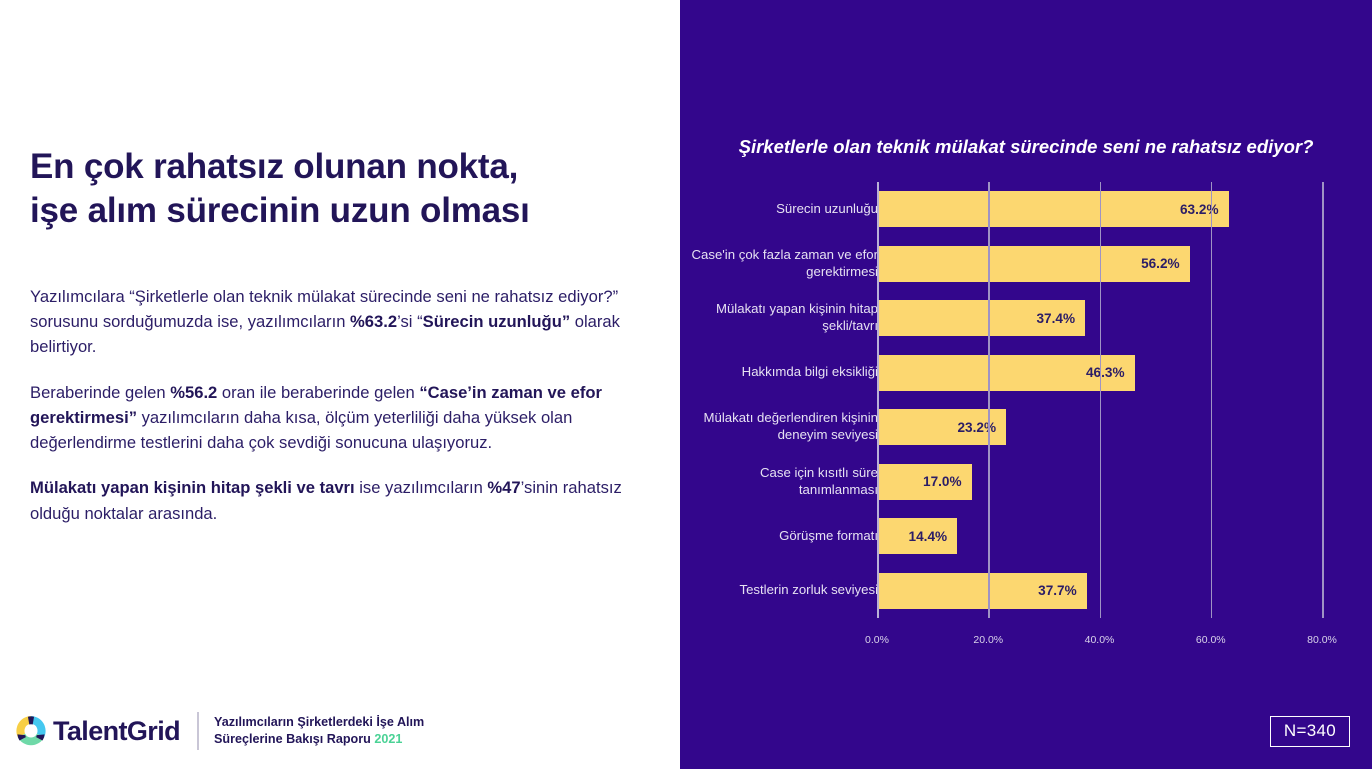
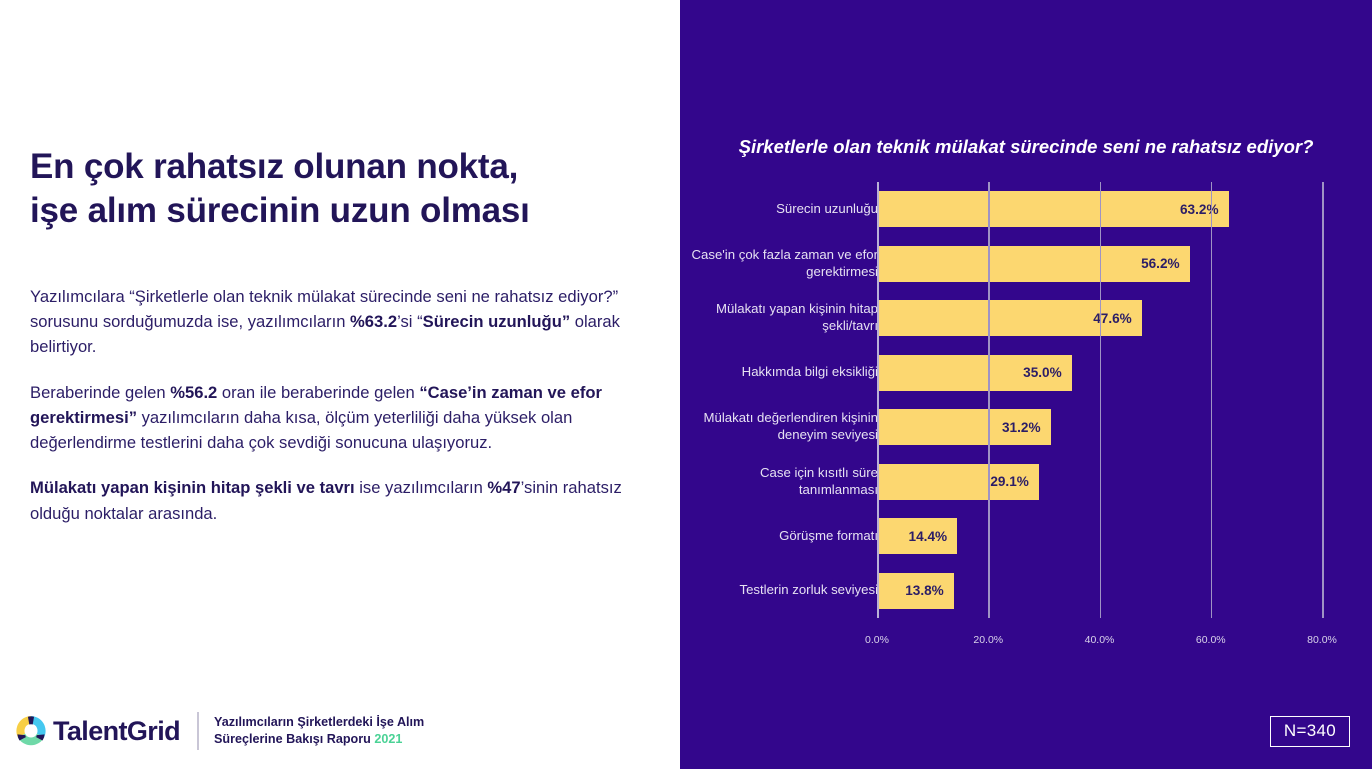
Mülakatı yapan kişinin hitap şekli/tavrı: 37.4% -> 47.6%
Hakkımda bilgi eksikliği: 46.3% -> 35.0%
Mülakatı değerlendiren kişinin deneyim seviyesi: 23.2% -> 31.2%
Case için kısıtlı süre tanımlanması: 17.0% -> 29.1%
Testlerin zorluk seviyesi: 37.7% -> 13.8%
